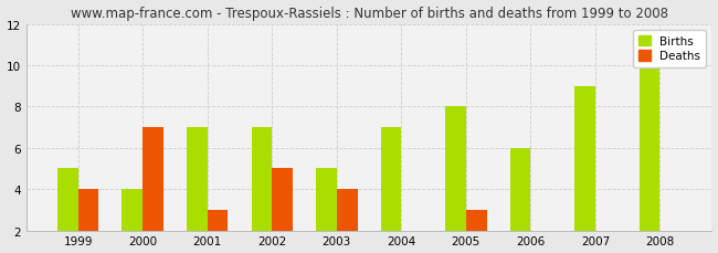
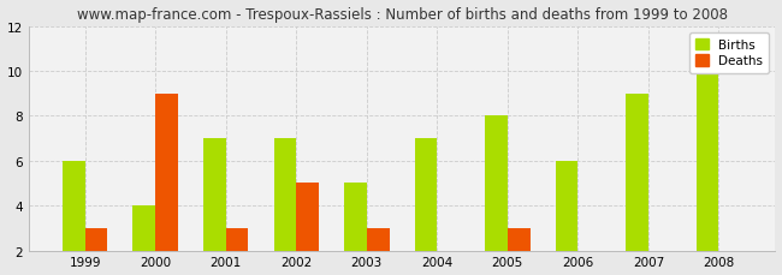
Births/1999: 5 -> 6
Deaths/1999: 4 -> 3
Deaths/2000: 7 -> 9
Deaths/2003: 4 -> 3
